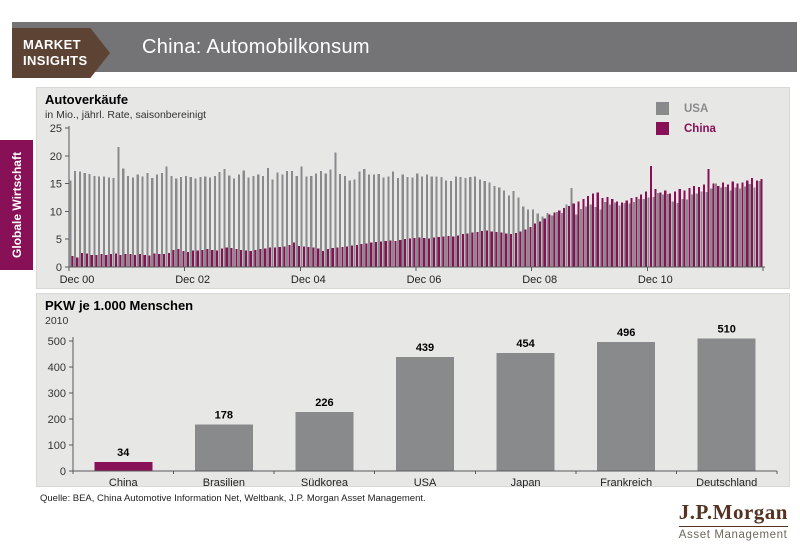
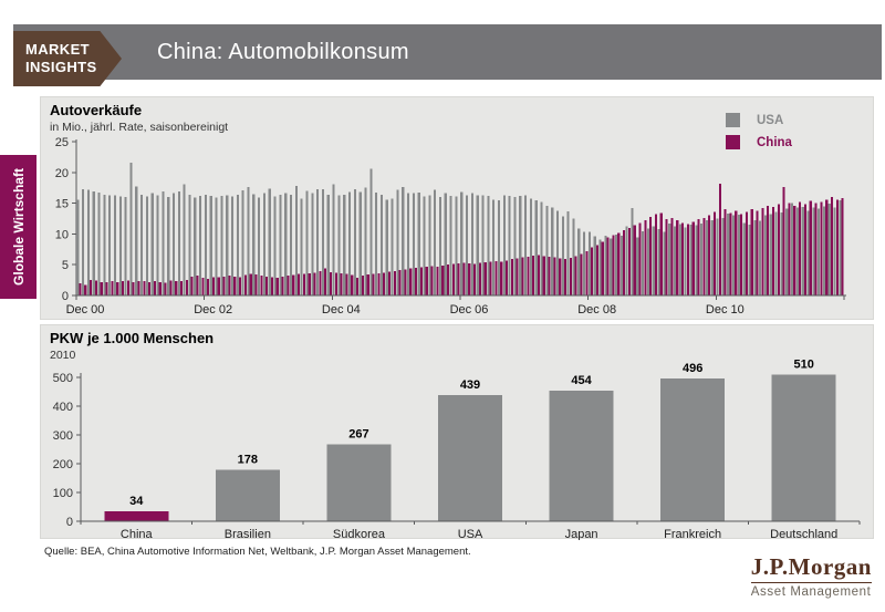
PKW je 1.000 Menschen/Südkorea: 226 -> 267
